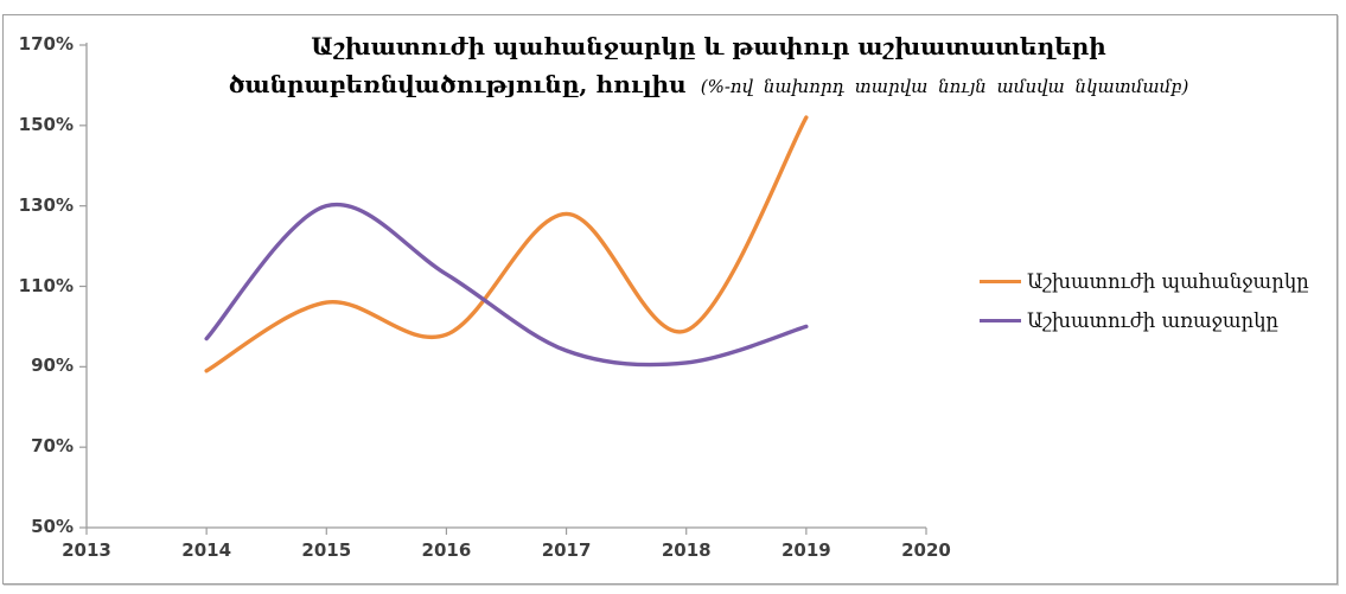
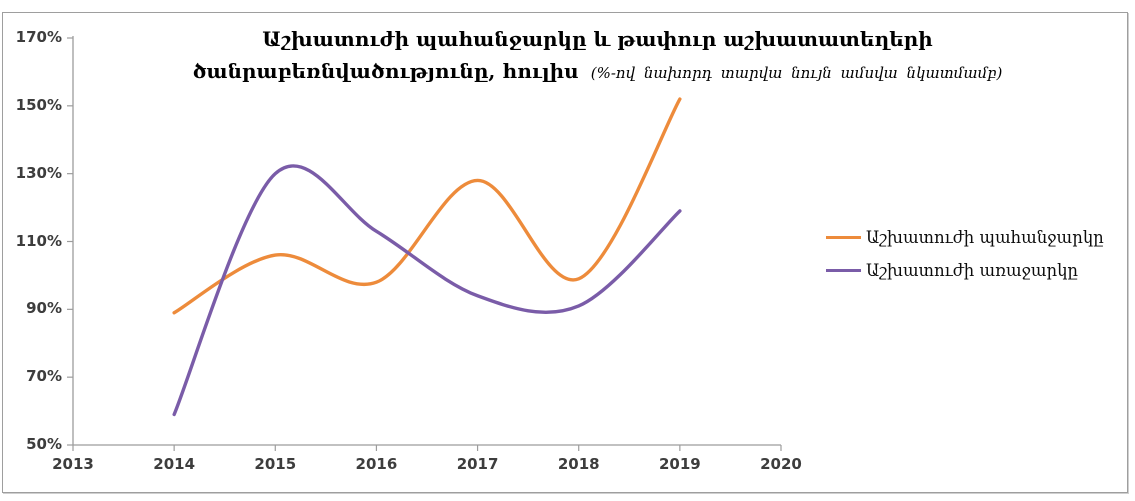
Աշխատուժի առաջարկը/2014: 97% -> 59%
Աշխատուժի առաջարկը/2019: 100% -> 119%
